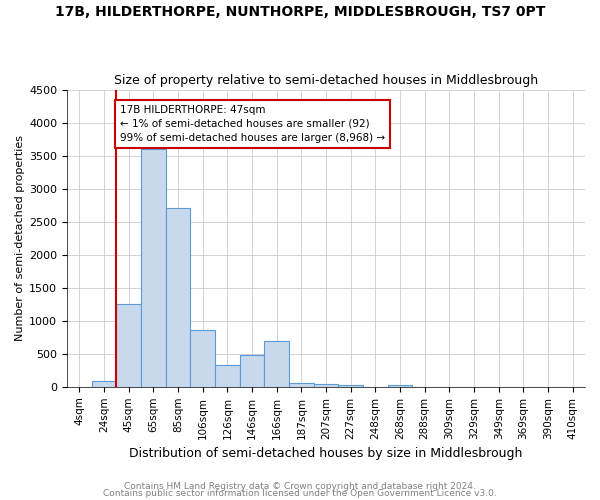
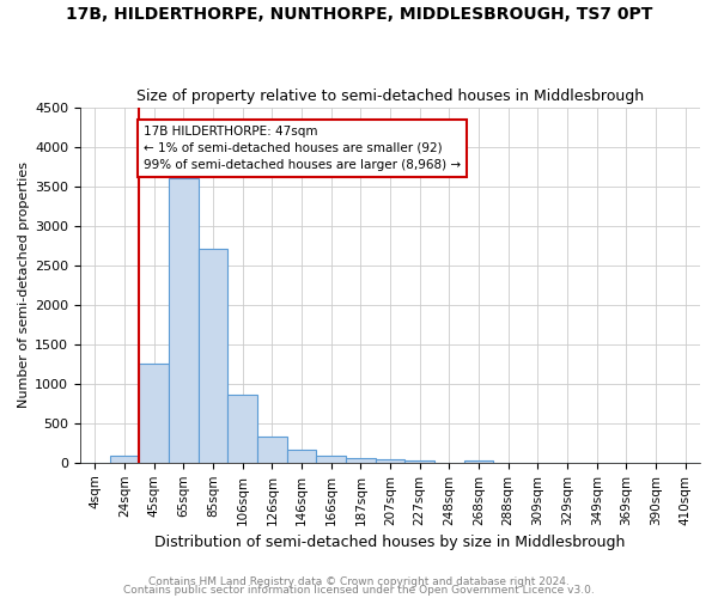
146sqm: 480 -> 170
166sqm: 700 -> 90
